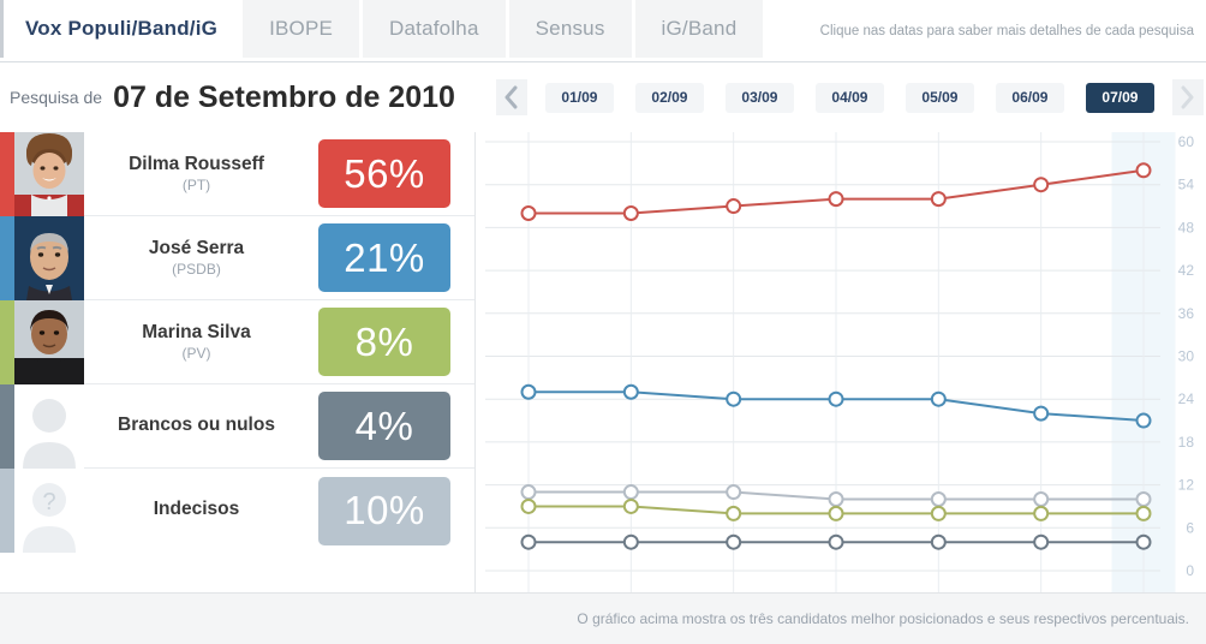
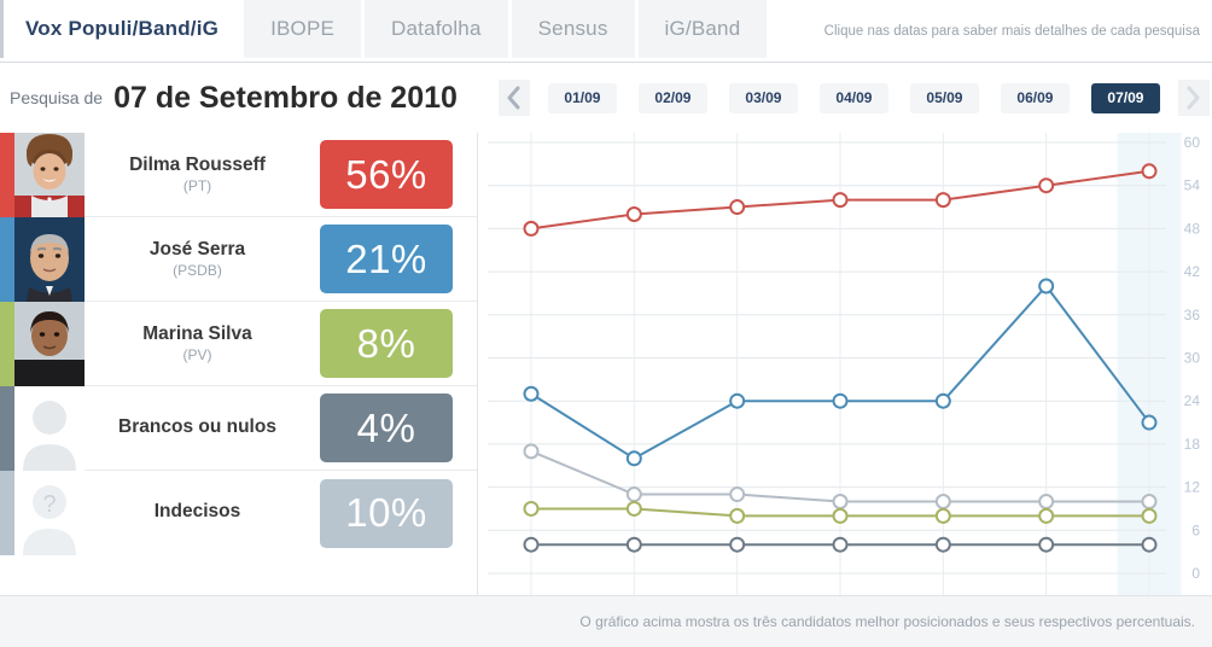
Dilma Rousseff/01/09: 50 -> 48
Indecisos/01/09: 11 -> 17
José Serra/02/09: 25 -> 16
José Serra/06/09: 22 -> 40
